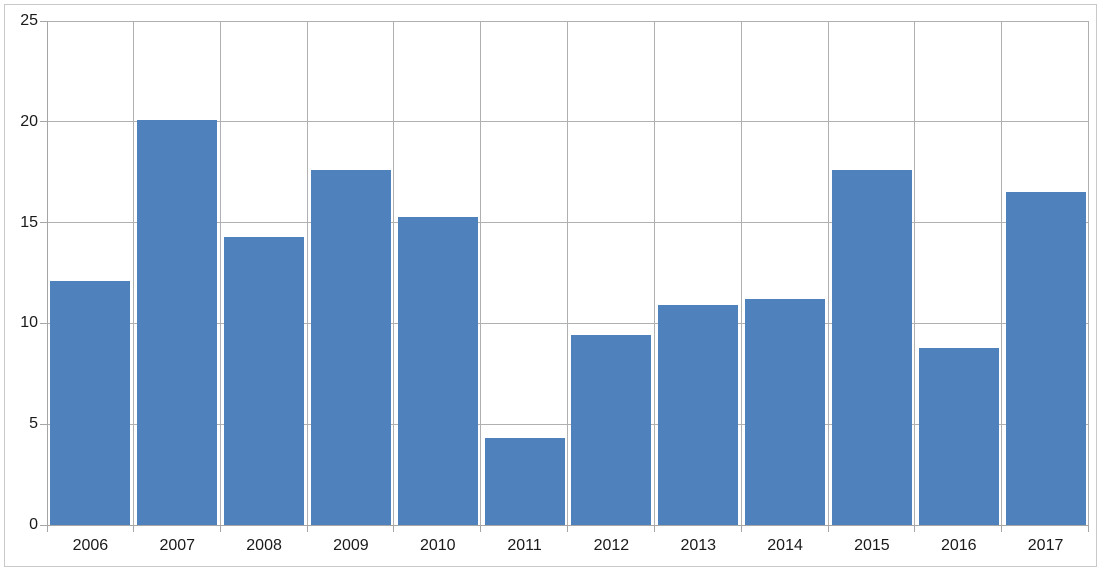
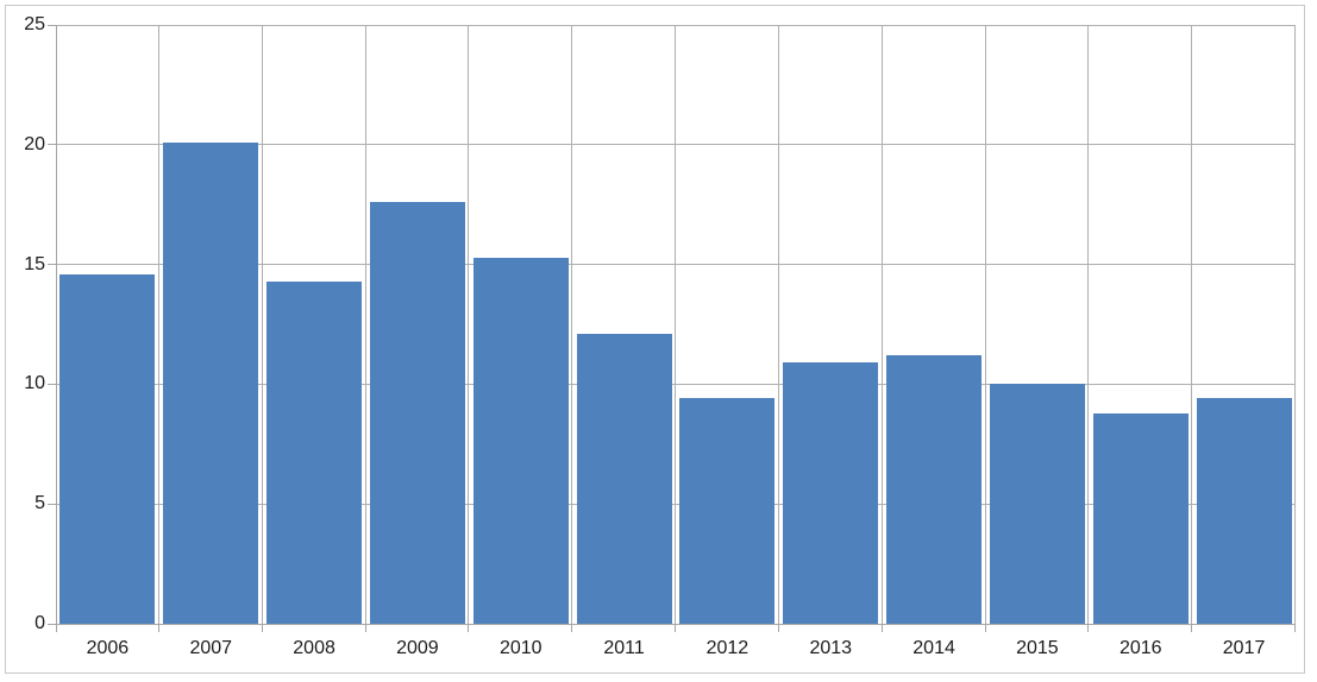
2006: 12.1 -> 14.6
2011: 4.3 -> 12.1
2015: 17.6 -> 10.0
2017: 16.5 -> 9.4
